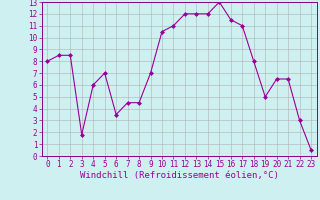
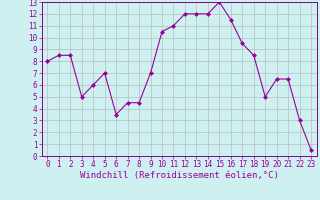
3: 1.8 -> 5.0
17: 11.0 -> 9.5
18: 8.0 -> 8.5
